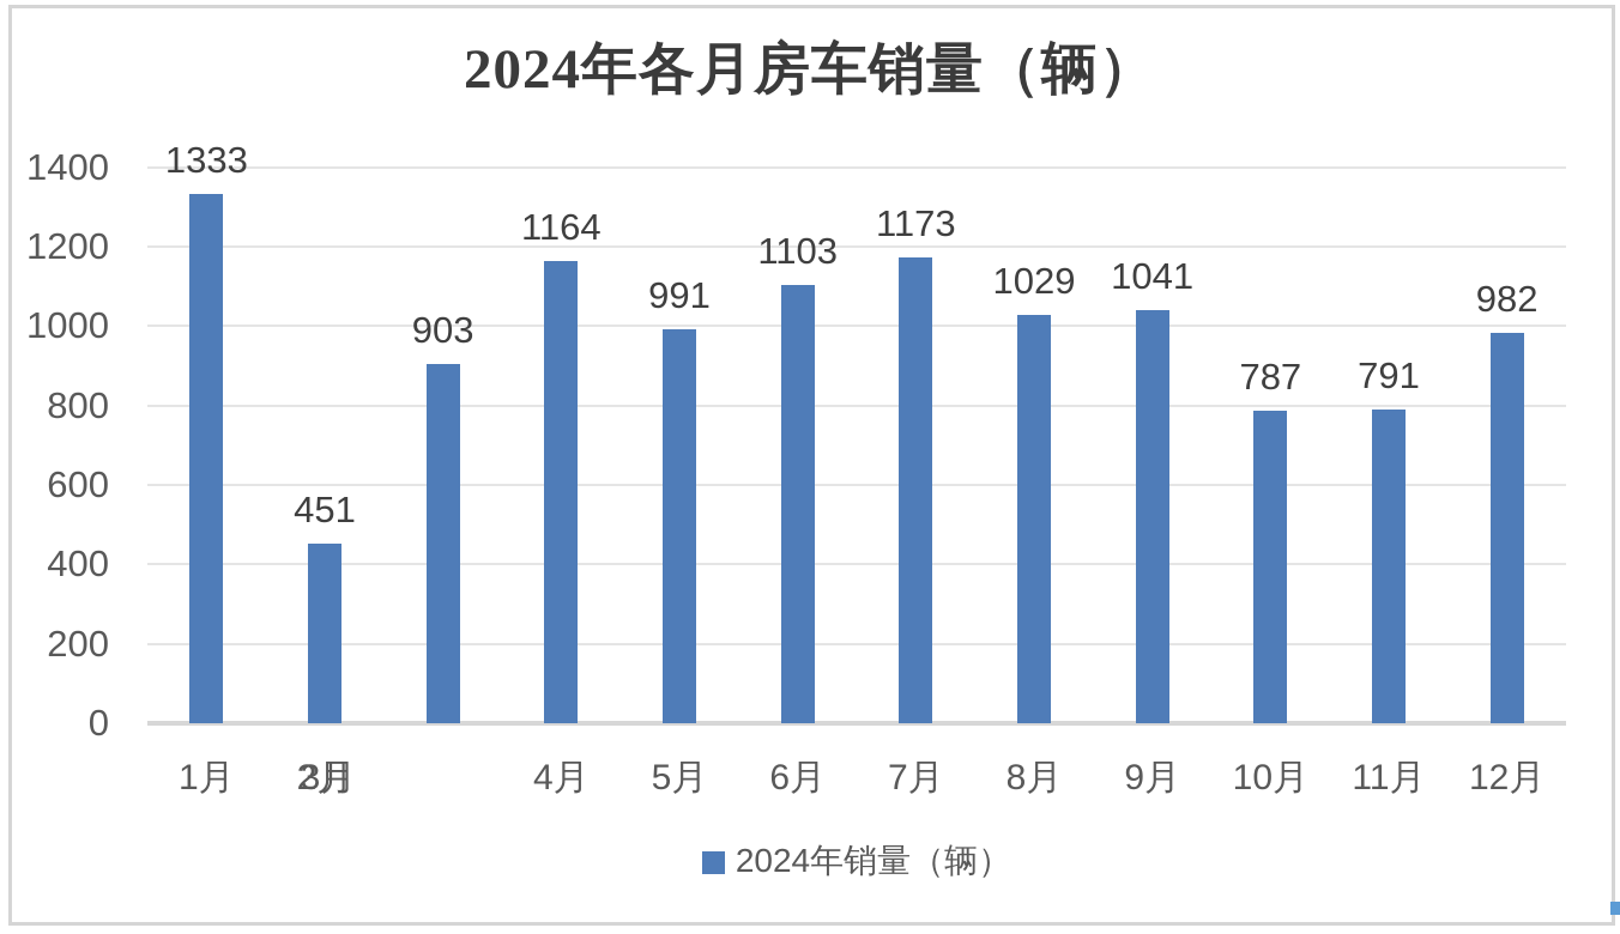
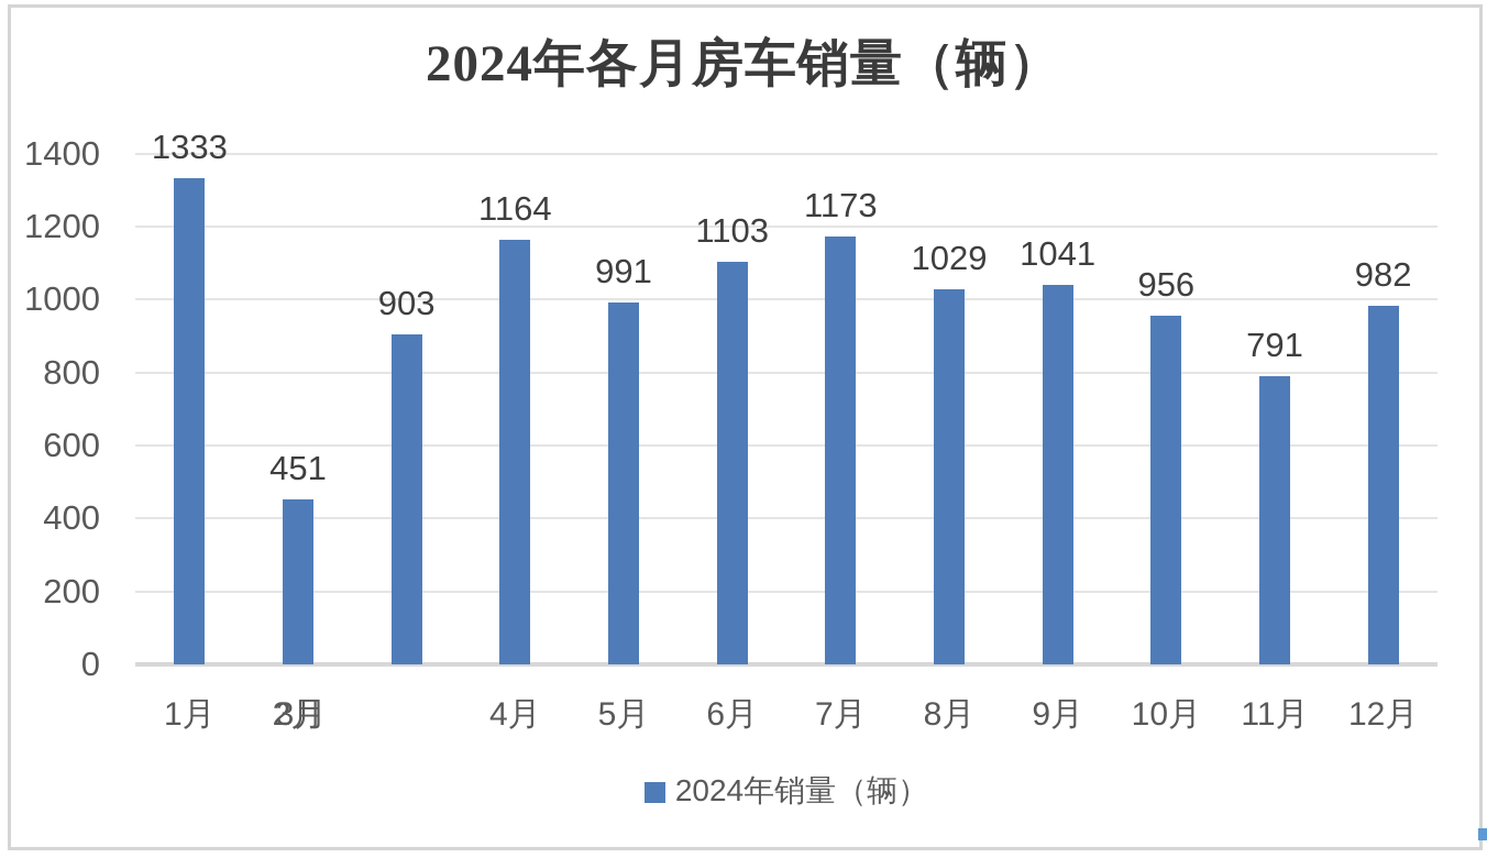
10月: 787 -> 956
